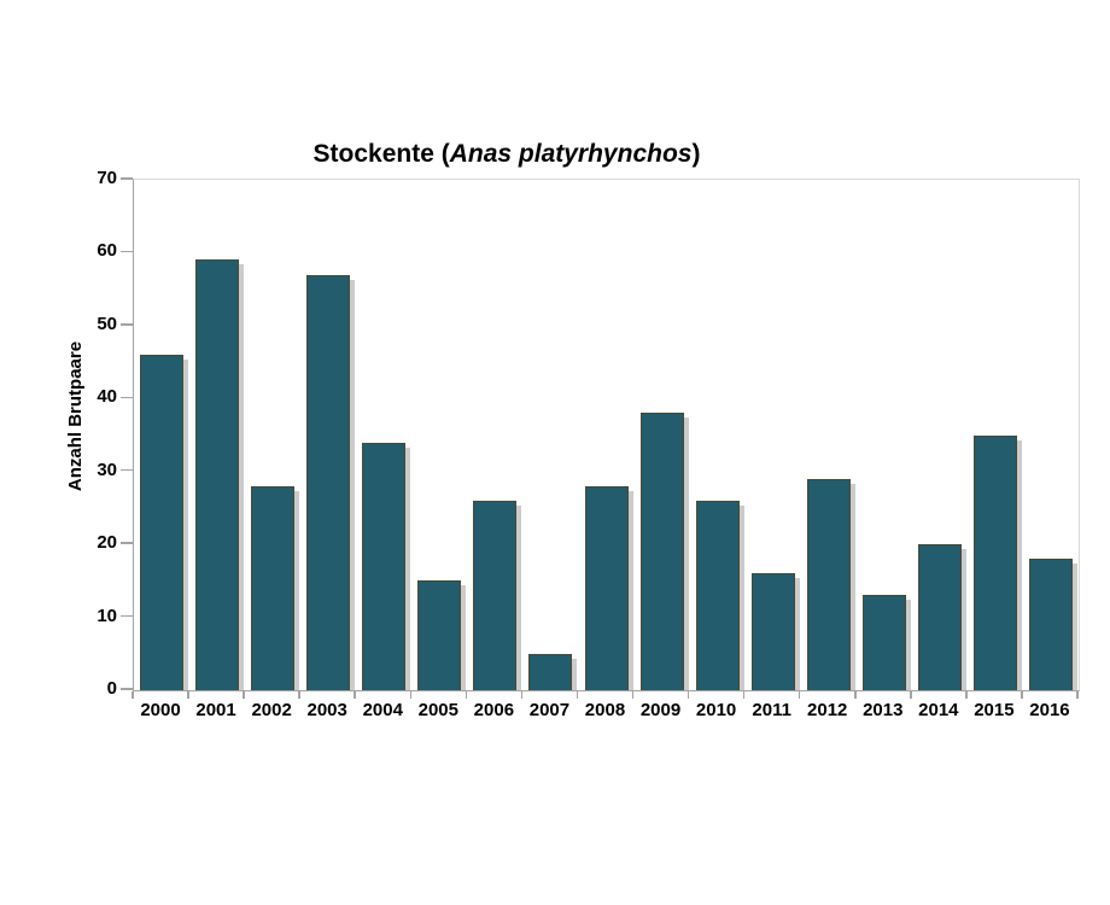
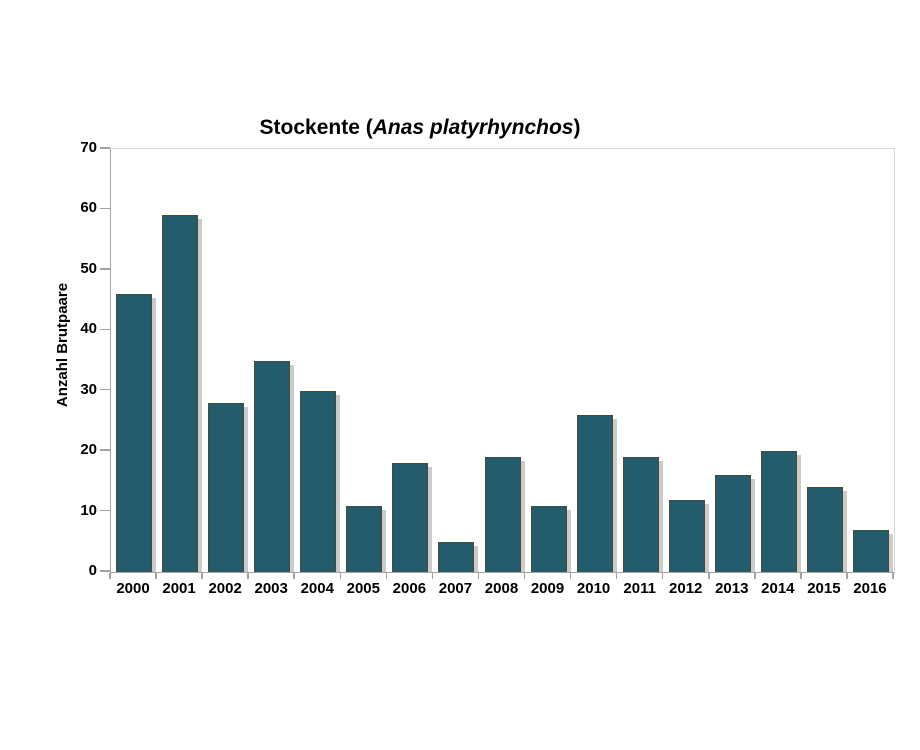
2003: 57 -> 35
2004: 34 -> 30
2005: 15 -> 11
2006: 26 -> 18
2008: 28 -> 19
2009: 38 -> 11
2011: 16 -> 19
2012: 29 -> 12
2013: 13 -> 16
2015: 35 -> 14
2016: 18 -> 7
